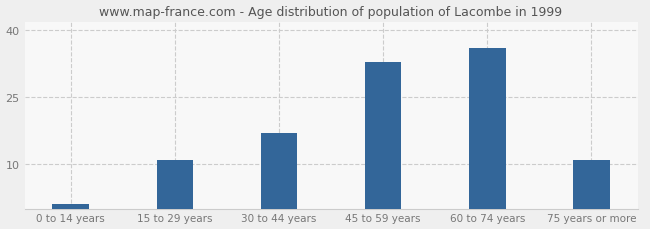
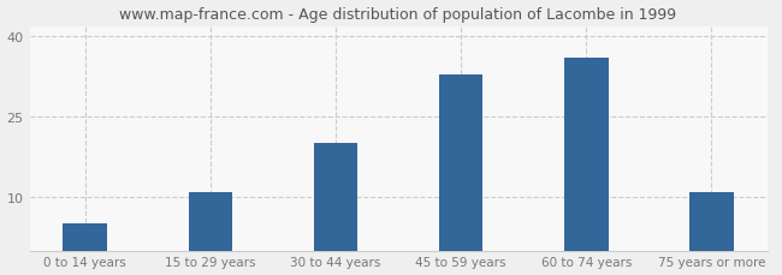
0 to 14 years: 1 -> 5
30 to 44 years: 17 -> 20
